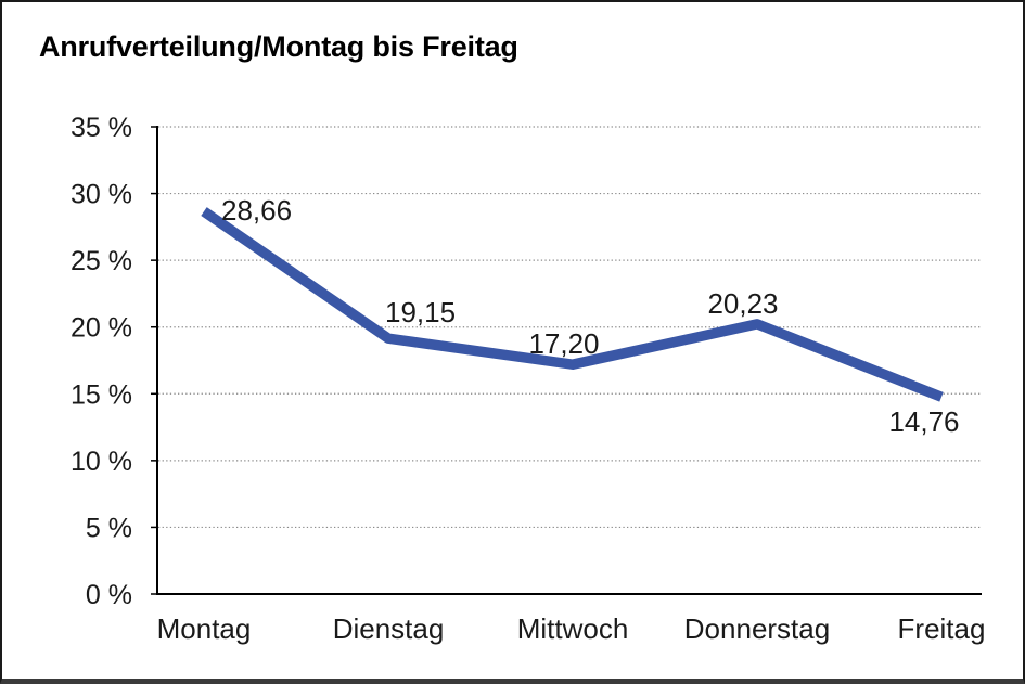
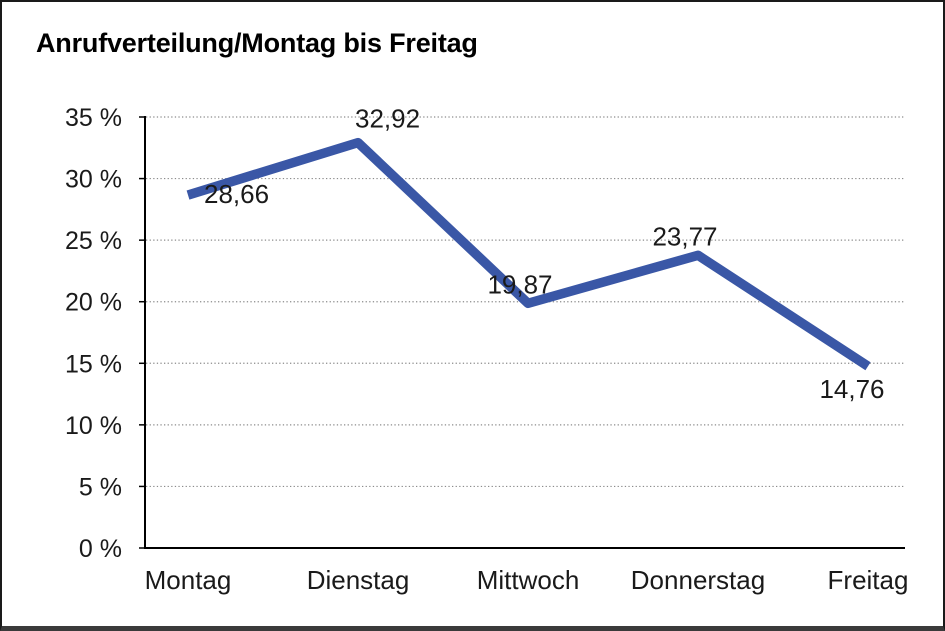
Dienstag: 19,15 -> 32,92
Mittwoch: 17,20 -> 19,87
Donnerstag: 20,23 -> 23,77
